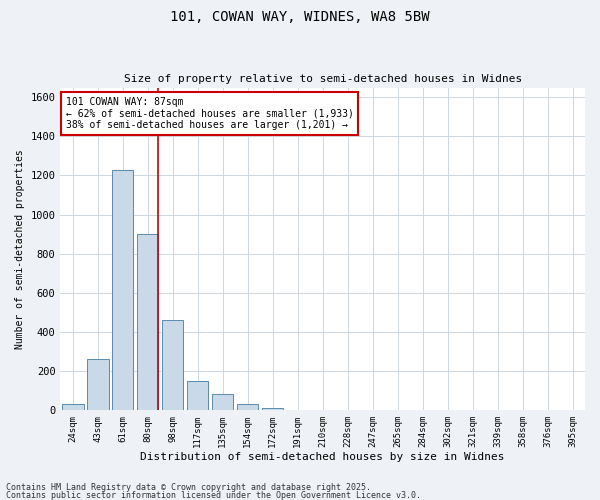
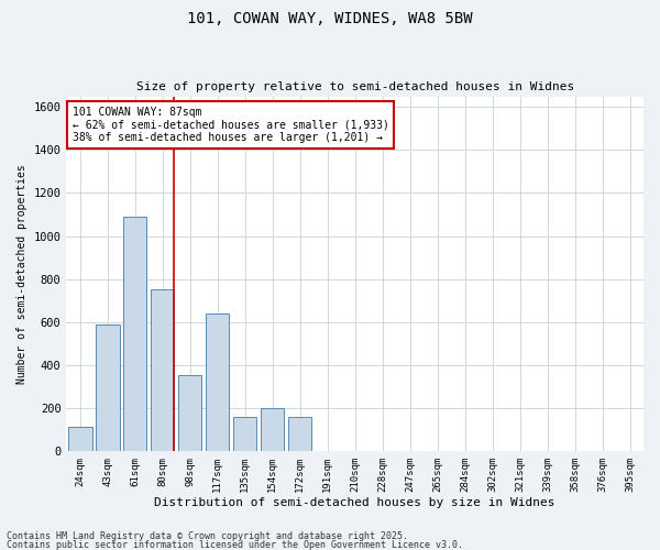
24sqm: 30 -> 110
43sqm: 260 -> 590
61sqm: 1230 -> 1090
80sqm: 900 -> 750
98sqm: 460 -> 350
117sqm: 150 -> 640
135sqm: 80 -> 160
154sqm: 30 -> 200
172sqm: 10 -> 160
